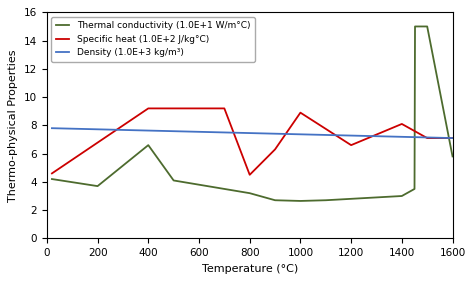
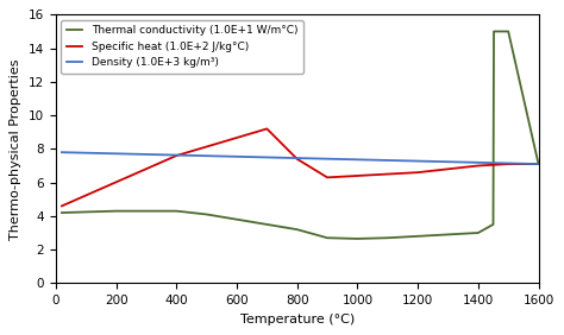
Thermal conductivity (1.0E+1 W/m°C)/200: 3.7 -> 4.3
Thermal conductivity (1.0E+1 W/m°C)/400: 6.6 -> 4.3
Specific heat (1.0E+2 J/kg°C)/400: 9.2 -> 7.6
Specific heat (1.0E+2 J/kg°C)/800: 4.5 -> 7.4
Specific heat (1.0E+2 J/kg°C)/1000: 8.9 -> 6.4
Specific heat (1.0E+2 J/kg°C)/1400: 8.1 -> 7.0
Thermal conductivity (1.0E+1 W/m°C)/1600: 5.8 -> 7.1
